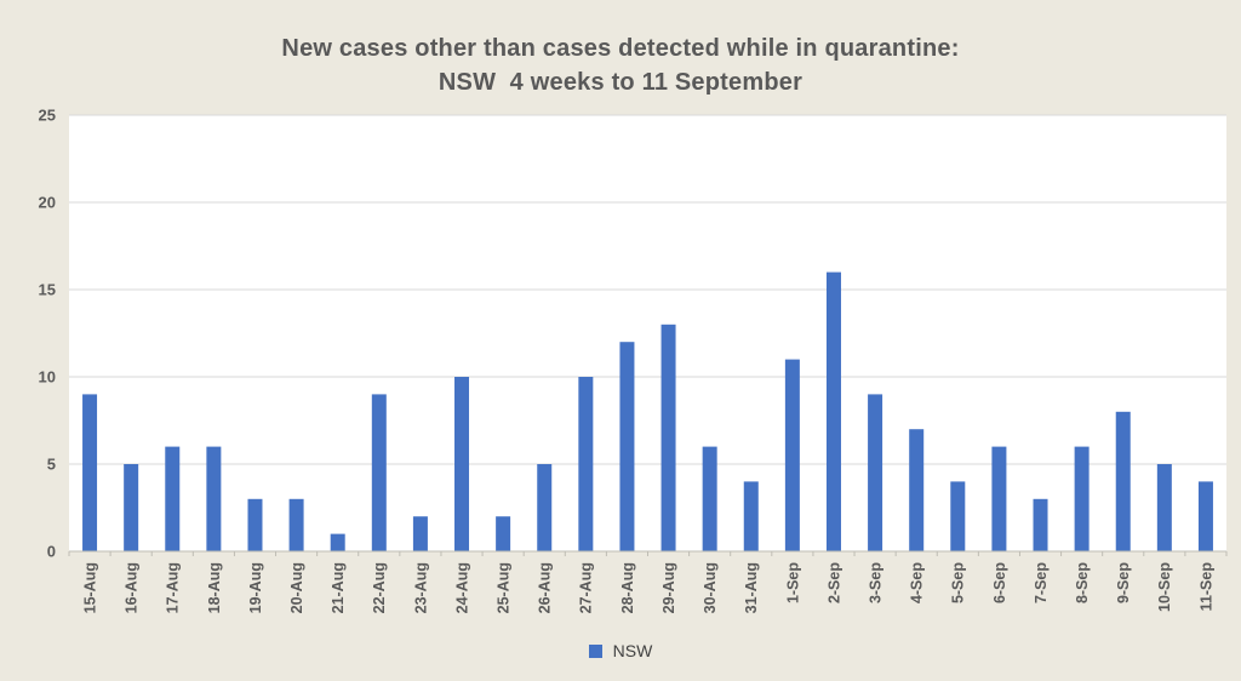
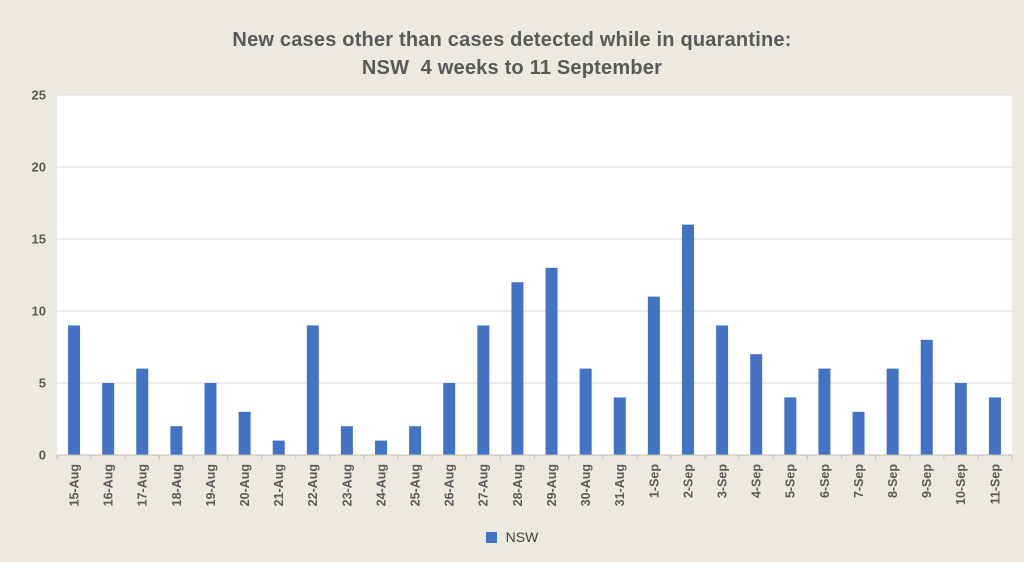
18-Aug: 6 -> 2
19-Aug: 3 -> 5
24-Aug: 10 -> 1
27-Aug: 10 -> 9
